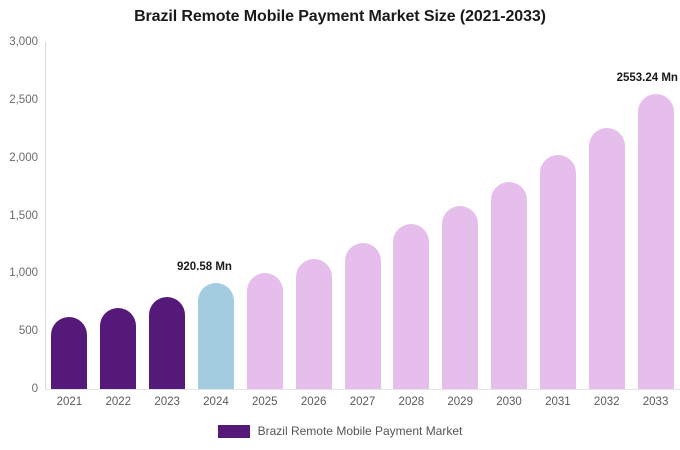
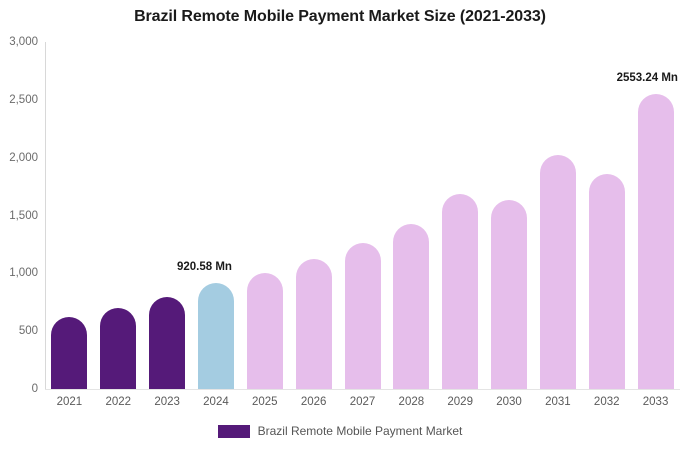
2029: 1580 -> 1690
2030: 1790 -> 1630
2032: 2260 -> 1860
